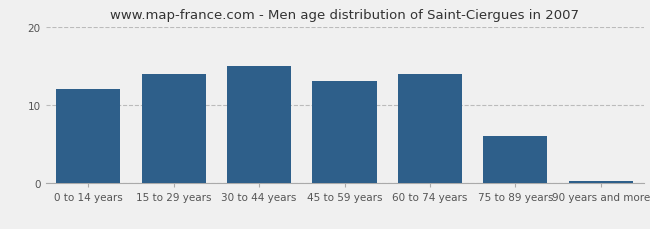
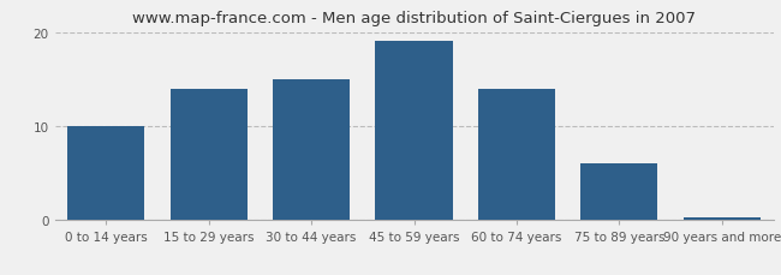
0 to 14 years: 12.0 -> 10.0
45 to 59 years: 13.0 -> 19.0
